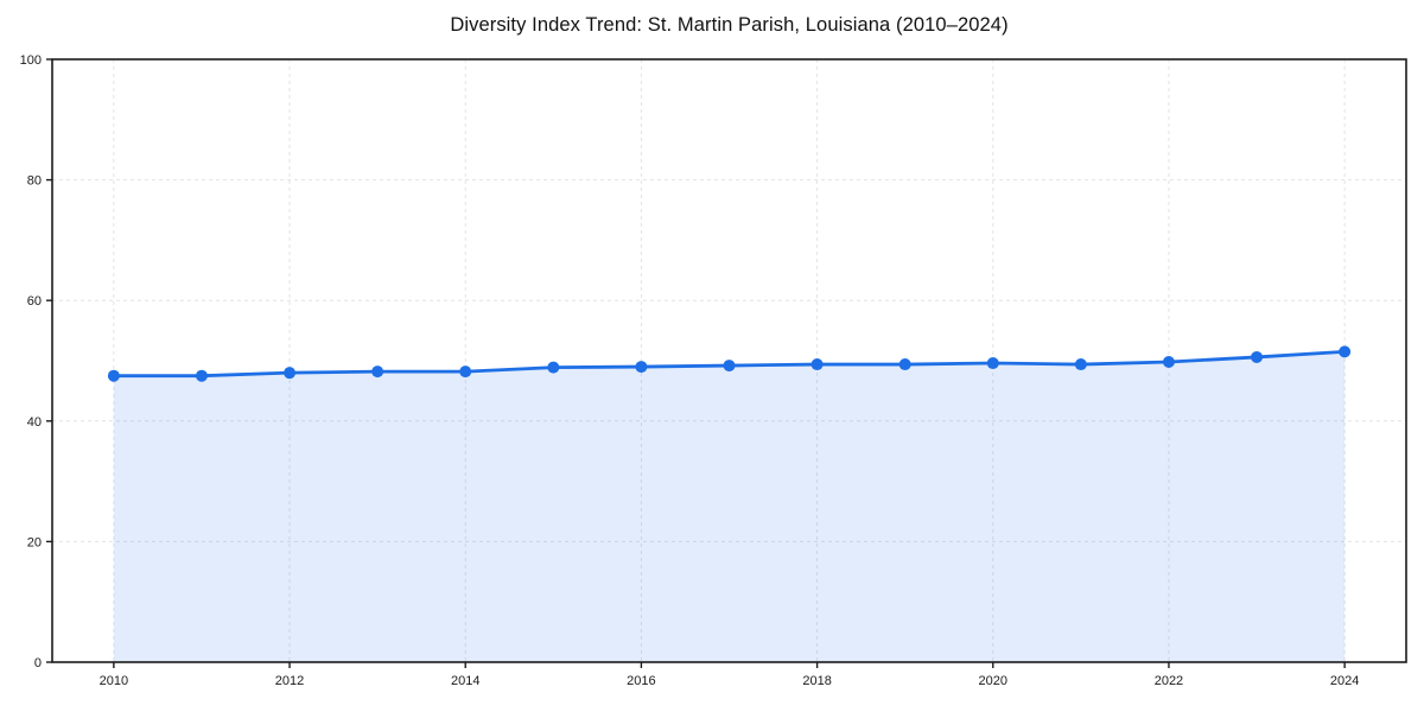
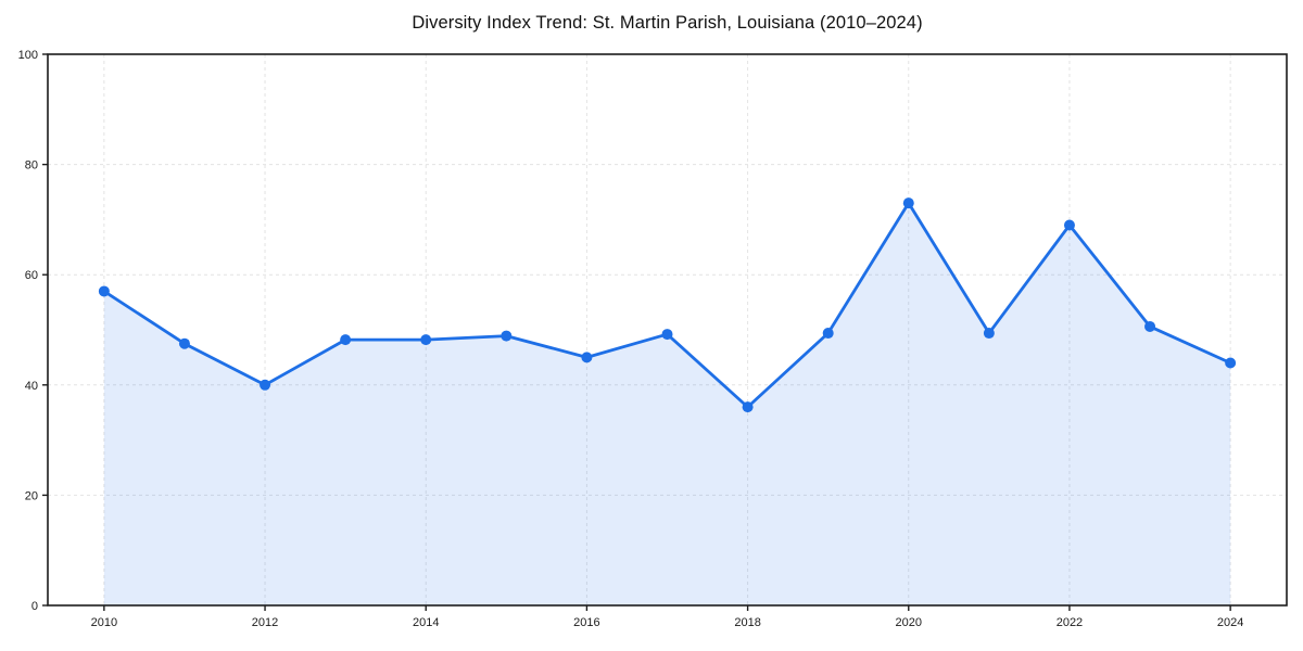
2010: 48 -> 57
2012: 48 -> 40
2016: 49 -> 45
2018: 49 -> 36
2020: 50 -> 73
2022: 50 -> 69
2024: 52 -> 44
